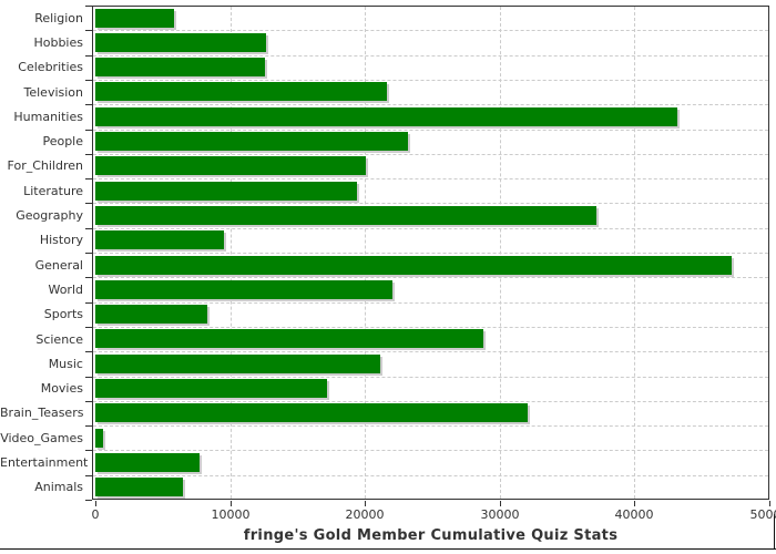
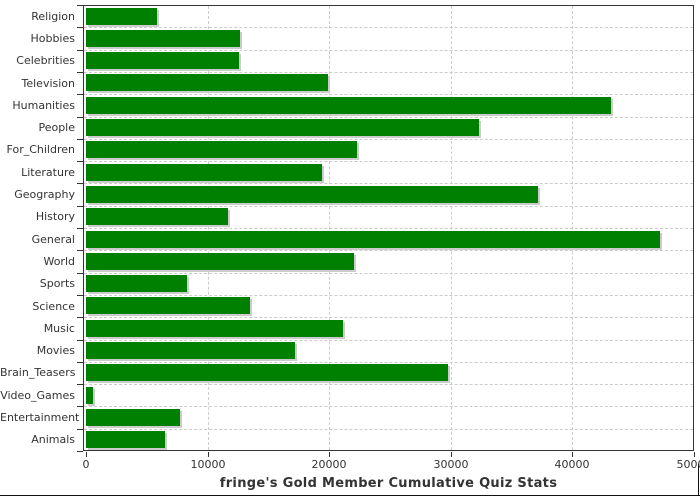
Television: 21600 -> 19900
People: 23200 -> 32300
For_Children: 20100 -> 22300
History: 9500 -> 11700
Science: 28800 -> 13500
Brain_Teasers: 32100 -> 29800
